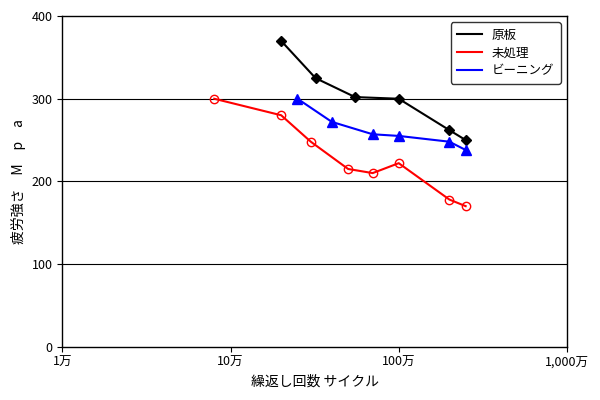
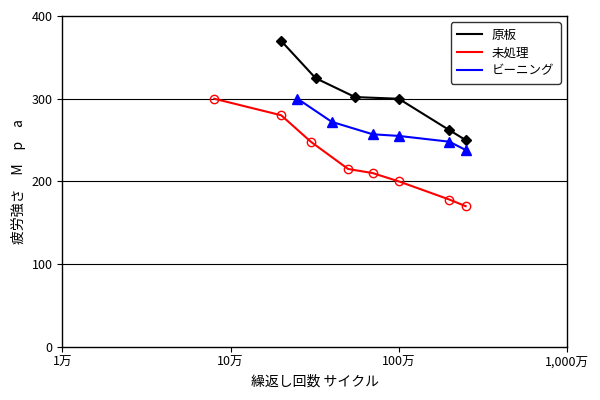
未処理/100万: 222 -> 200
